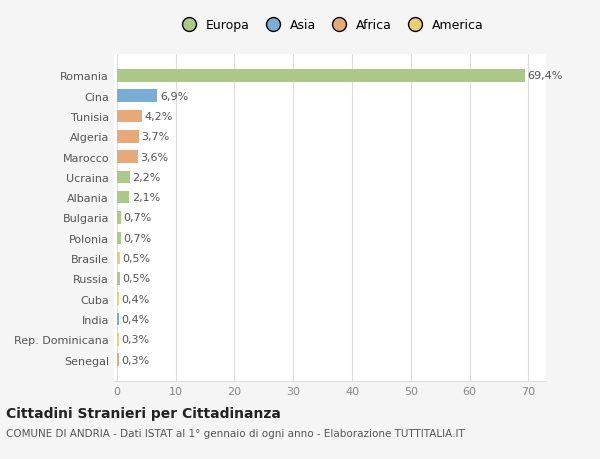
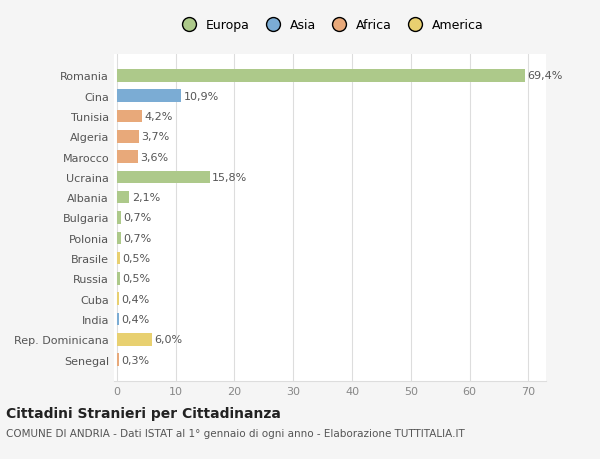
Cina: 6,9% -> 10,9%
Ucraina: 2,2% -> 15,8%
Rep. Dominicana: 0,3% -> 6,0%
